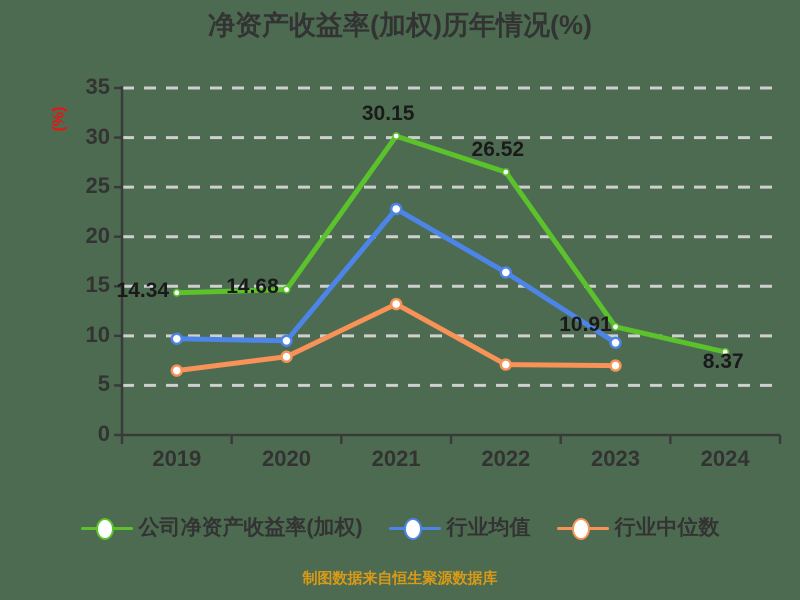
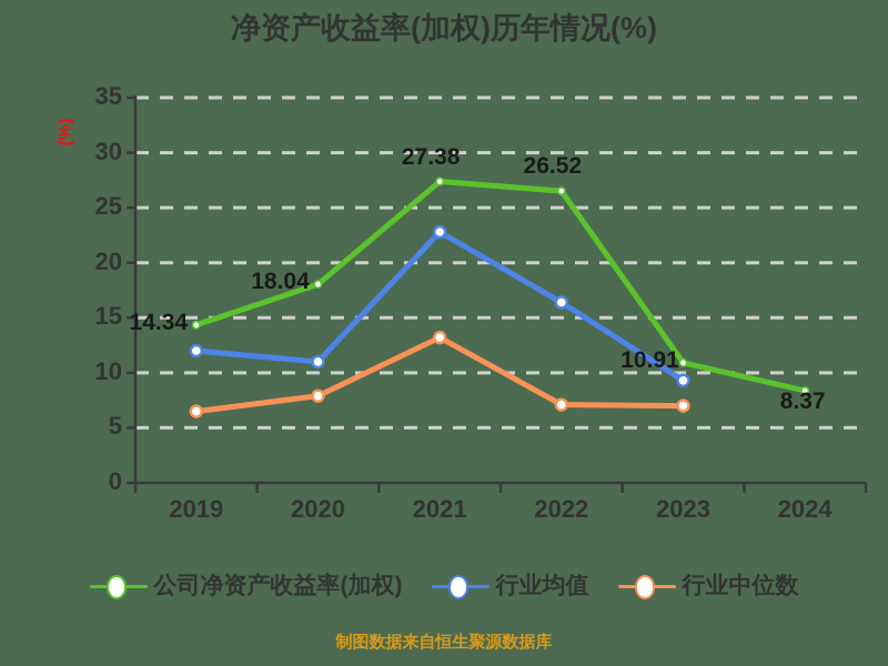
行业均值/2019: 10 -> 12
公司净资产收益率(加权)/2020: 14.68 -> 18.04
行业均值/2020: 10 -> 11
公司净资产收益率(加权)/2021: 30.15 -> 27.38
